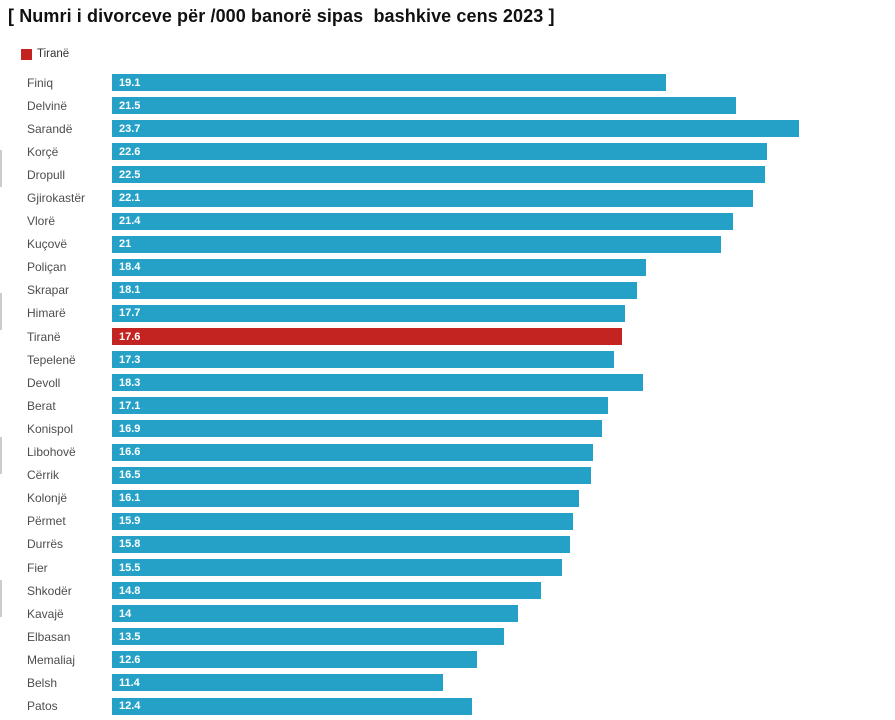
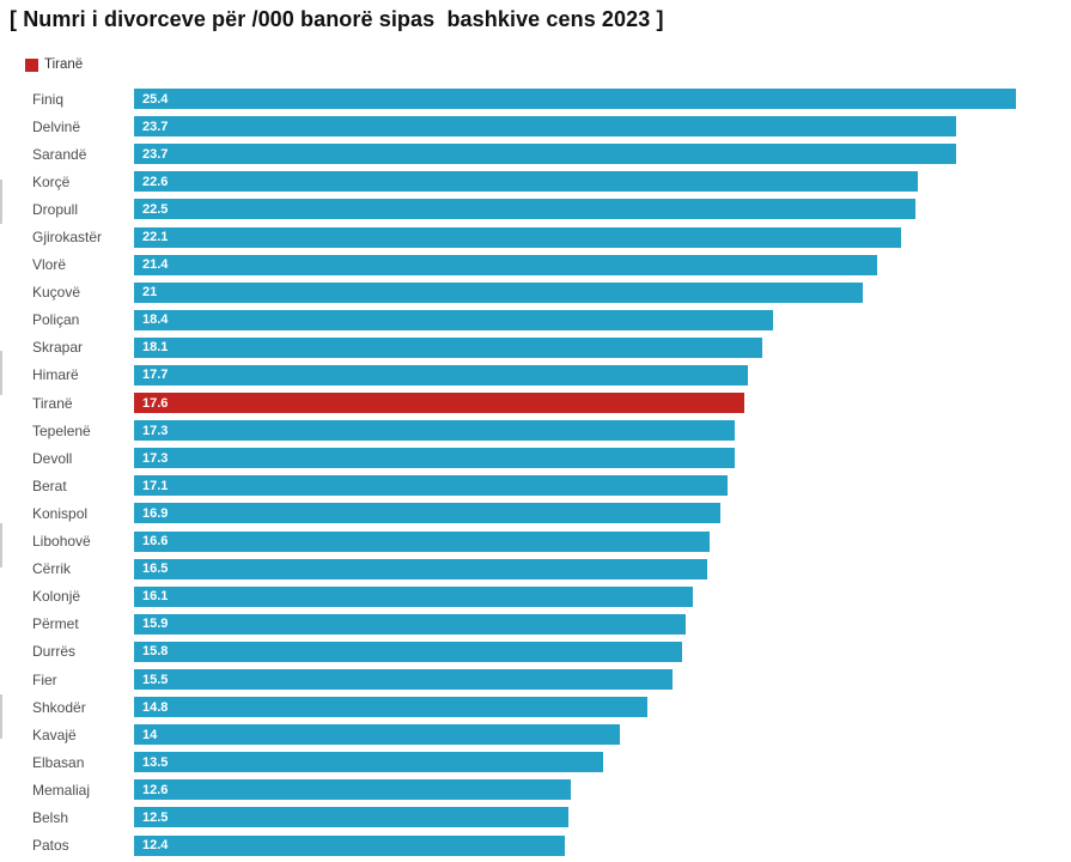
Finiq: 19.1 -> 25.4
Delvinë: 21.5 -> 23.7
Devoll: 18.3 -> 17.3
Belsh: 11.4 -> 12.5
